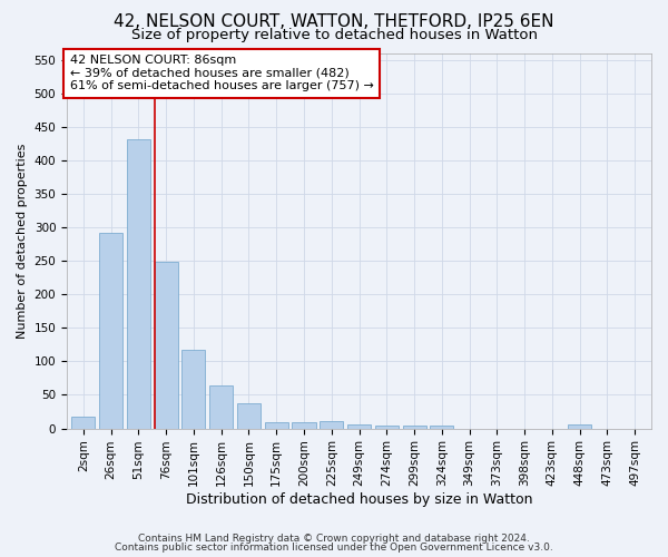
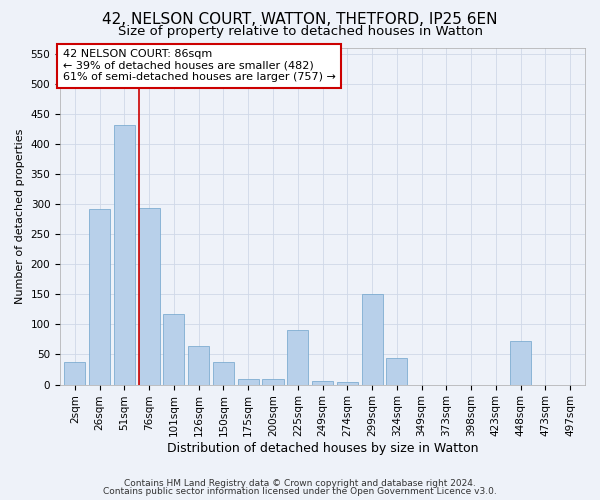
2sqm: 17 -> 38
76sqm: 248 -> 294
225sqm: 11 -> 90
299sqm: 4 -> 150
324sqm: 4 -> 44
448sqm: 6 -> 72
